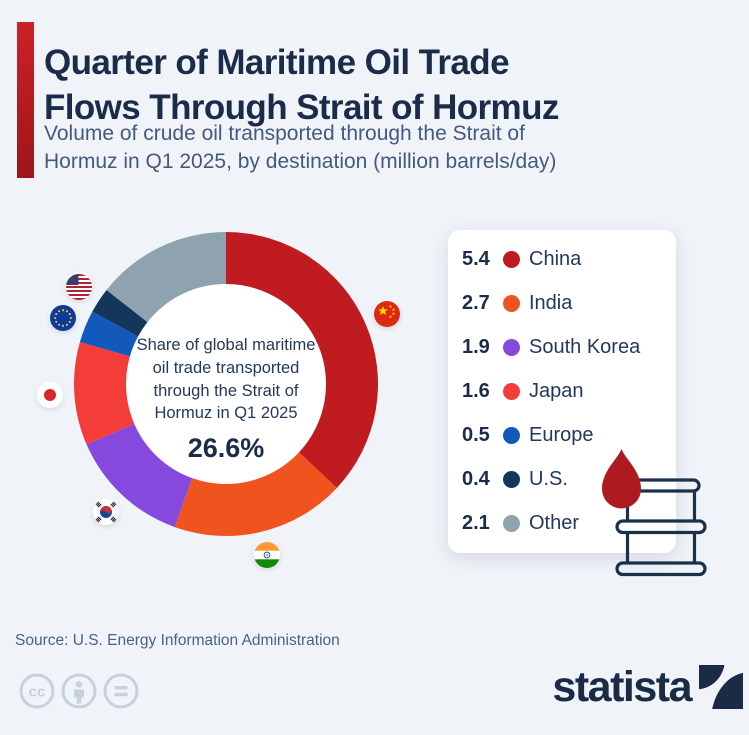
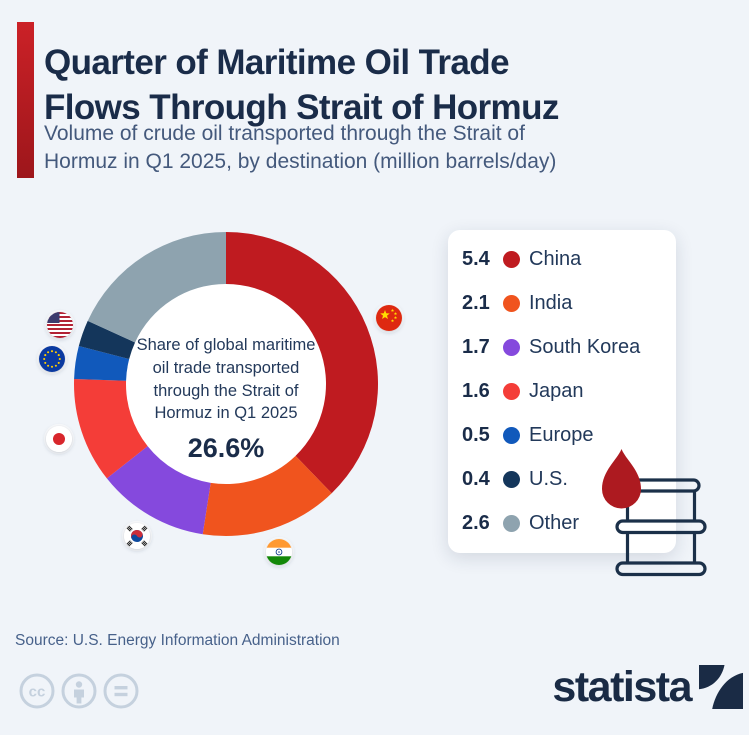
India: 2.7 -> 2.1
South Korea: 1.9 -> 1.7
Other: 2.1 -> 2.6
